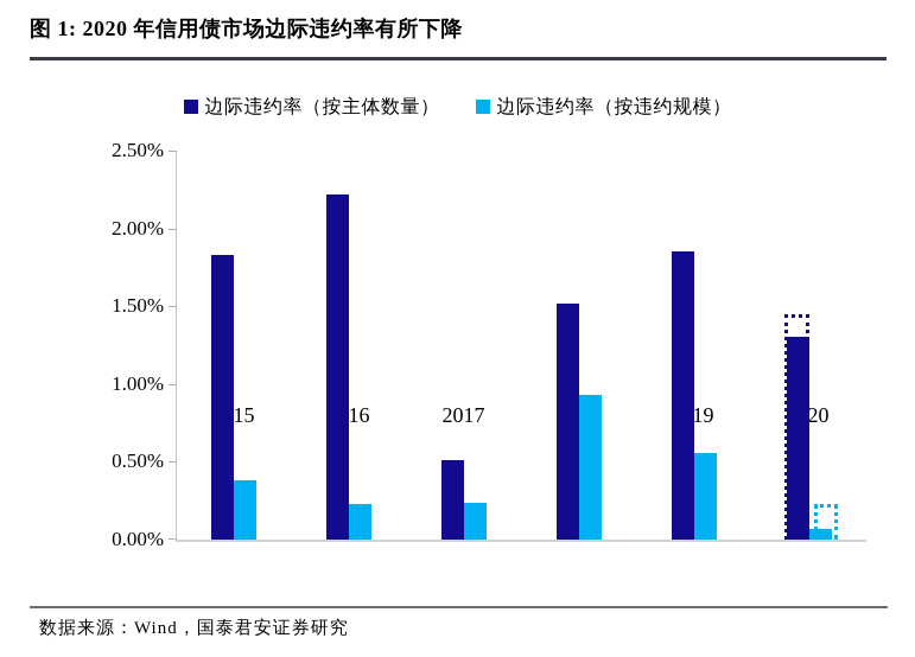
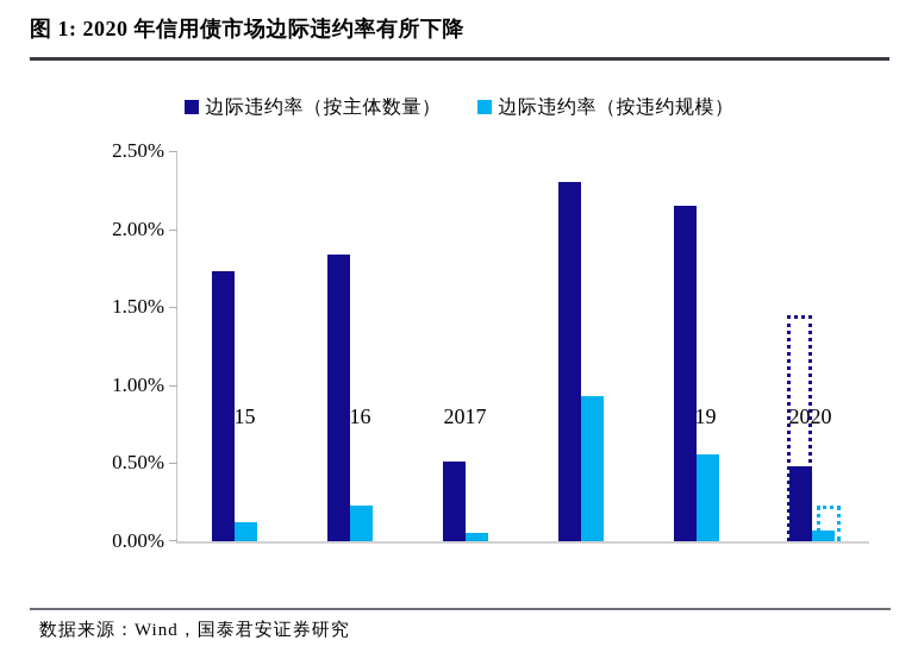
边际违约率（按主体数量）/2015: 1.83% -> 1.73%
边际违约率（按违约规模）/2015: 0.38% -> 0.12%
边际违约率（按主体数量）/2016: 2.22% -> 1.84%
边际违约率（按违约规模）/2017: 0.24% -> 0.05%
边际违约率（按主体数量）/2018: 1.52% -> 2.30%
边际违约率（按主体数量）/2019: 1.85% -> 2.15%
边际违约率（按主体数量）/2020: 1.30% -> 0.48%
